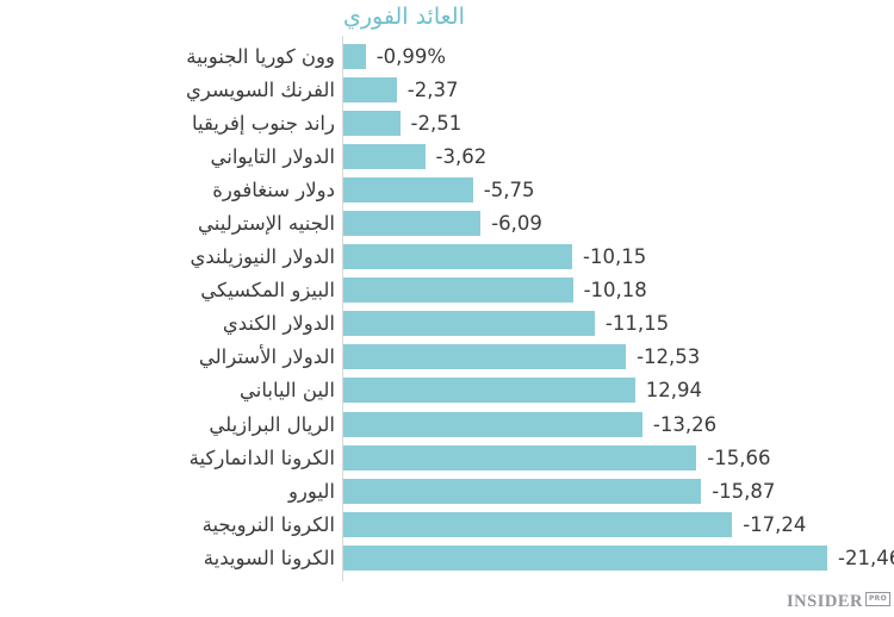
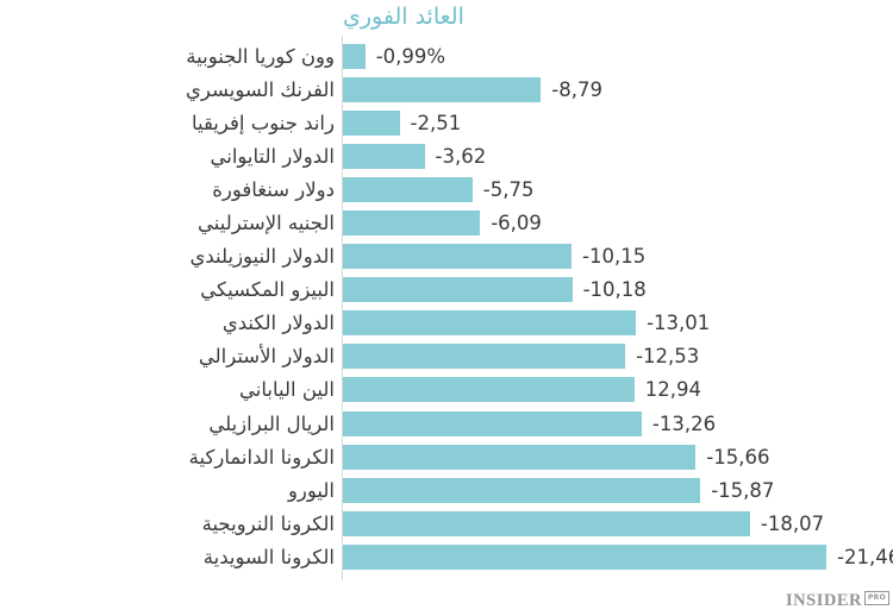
الفرنك السويسري: -2,37 -> -8,79
الدولار الكندي: -11,15 -> -13,01
الكرونا النرويجية: -17,24 -> -18,07
